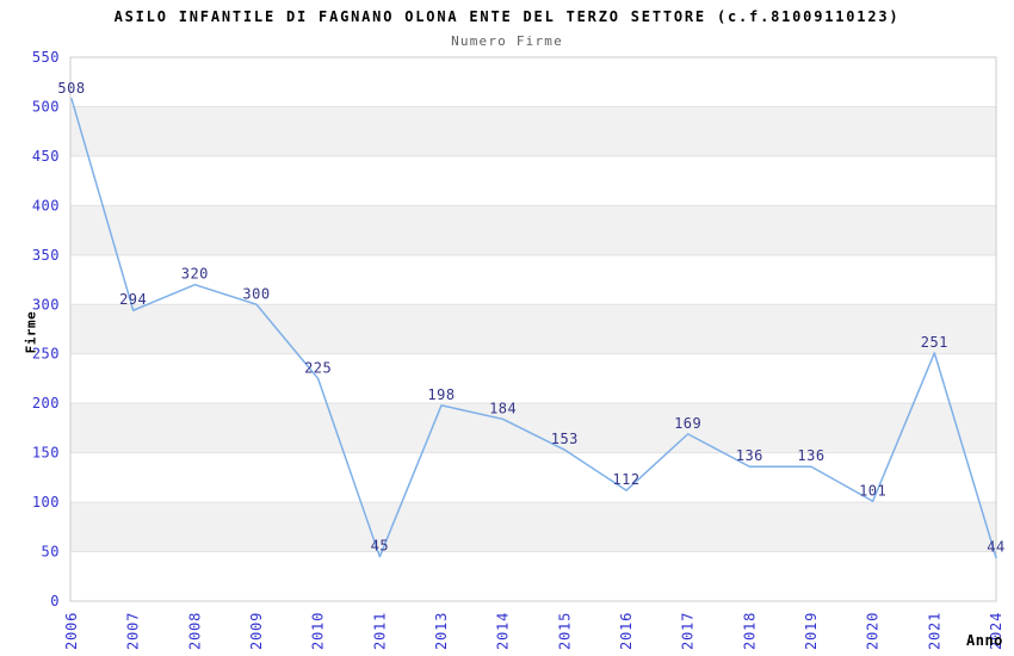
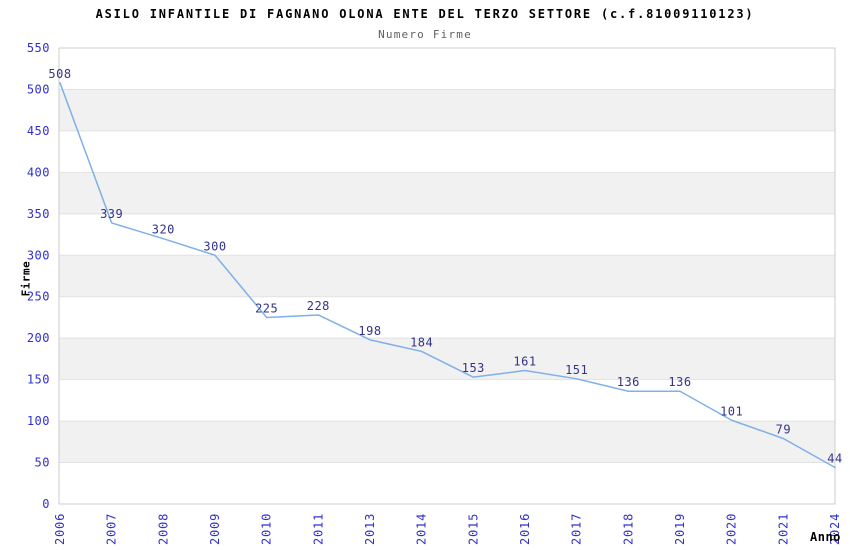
2007: 294 -> 339
2011: 45 -> 228
2016: 112 -> 161
2017: 169 -> 151
2021: 251 -> 79
